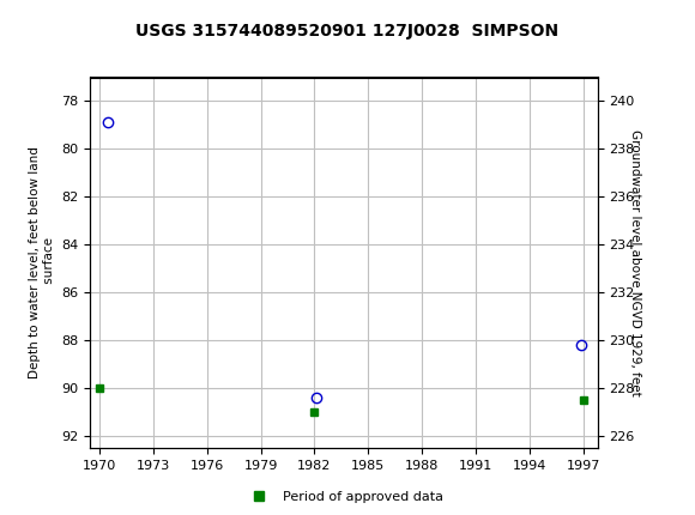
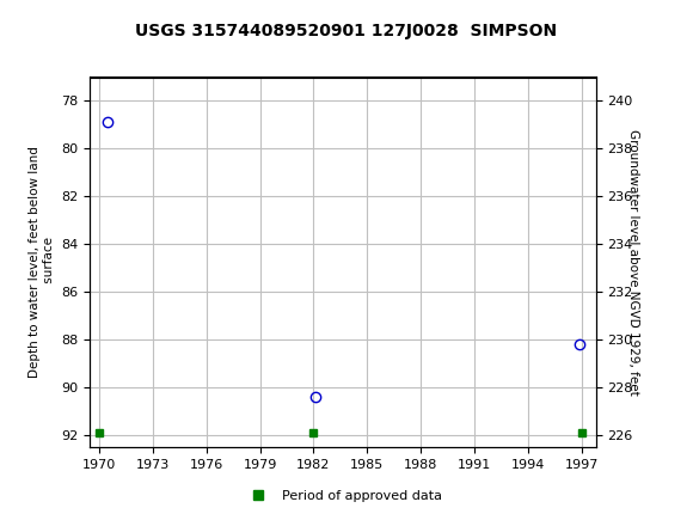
Period of approved data/1970: 90.0 -> 91.9
Period of approved data/1982: 91.0 -> 91.9
Period of approved data/1997: 90.5 -> 91.9
